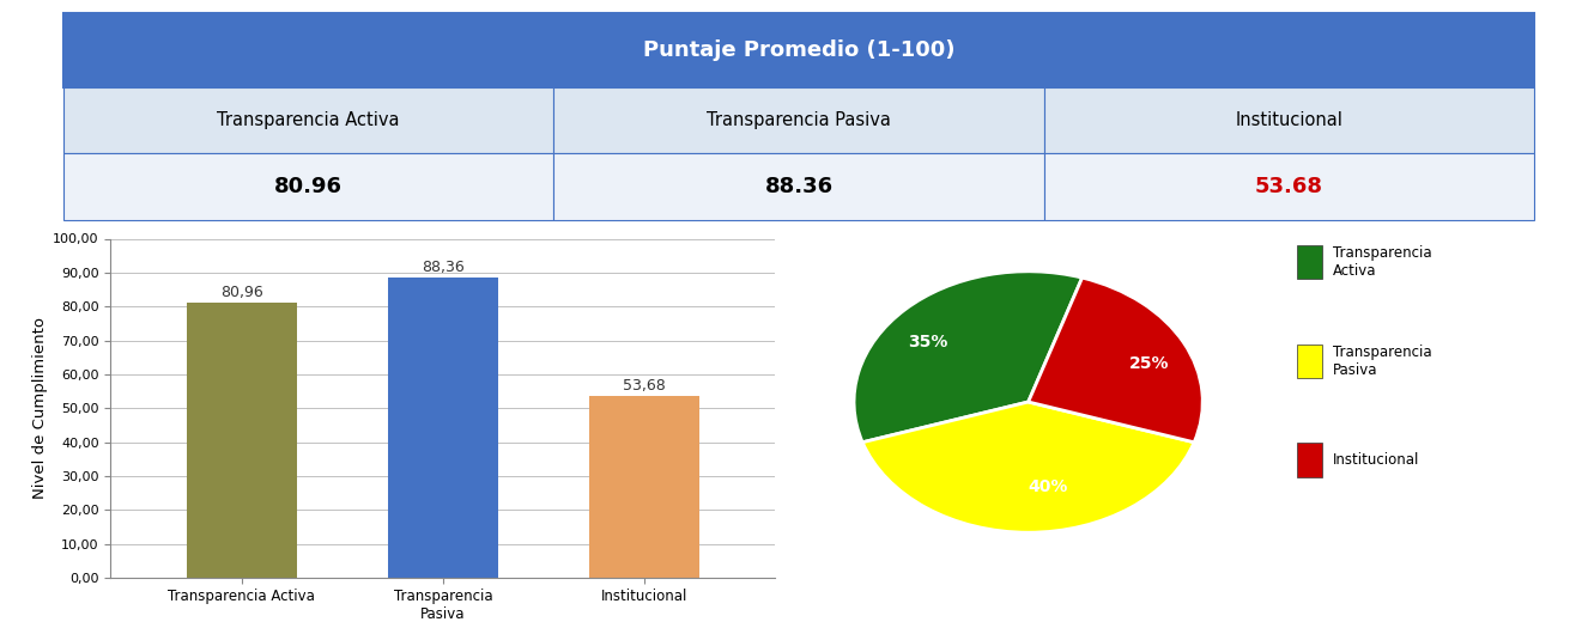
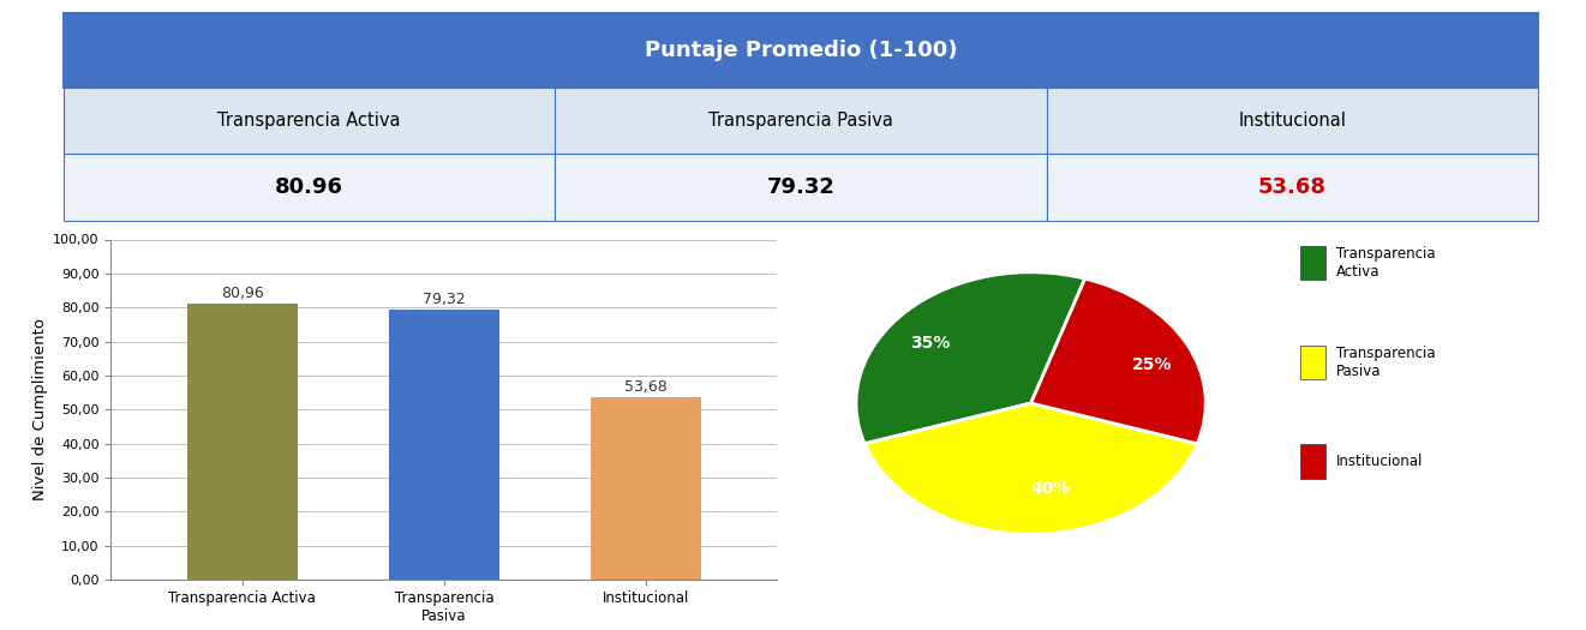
Transparencia Pasiva: 88,36 -> 79,32
